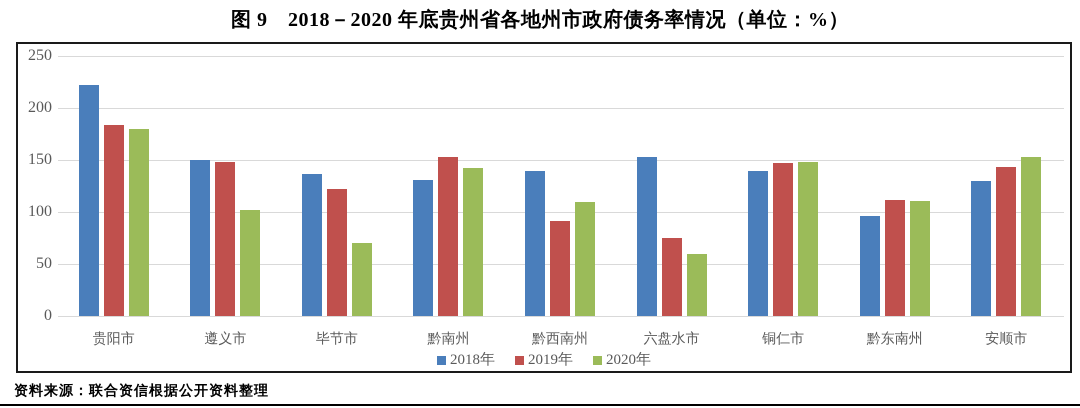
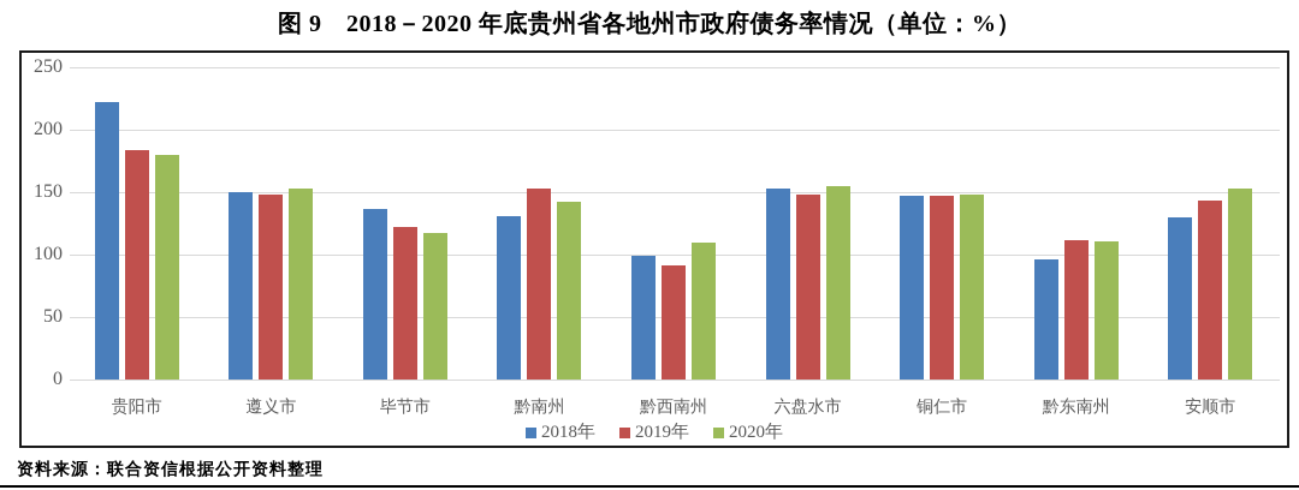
2020年/遵义市: 102 -> 153
2020年/毕节市: 70 -> 117
2018年/黔西南州: 139 -> 99
2019年/六盘水市: 75 -> 148
2020年/六盘水市: 60 -> 155
2018年/铜仁市: 139 -> 147
